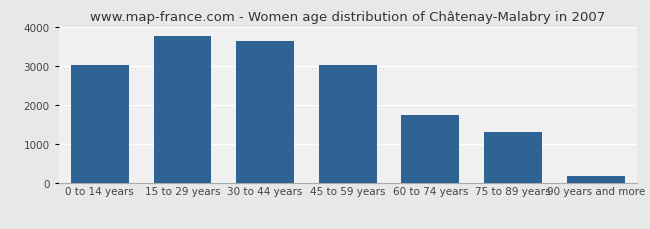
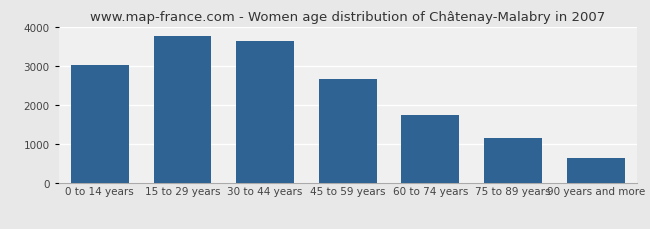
45 to 59 years: 3020 -> 2650
75 to 89 years: 1300 -> 1150
90 years and more: 180 -> 650
